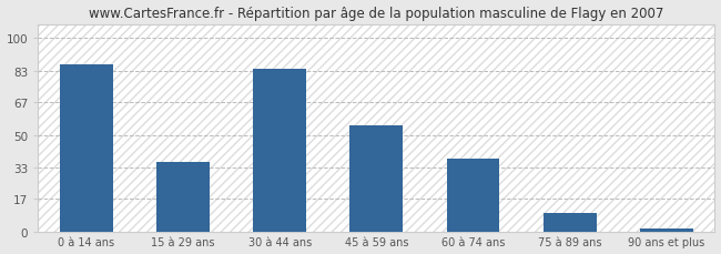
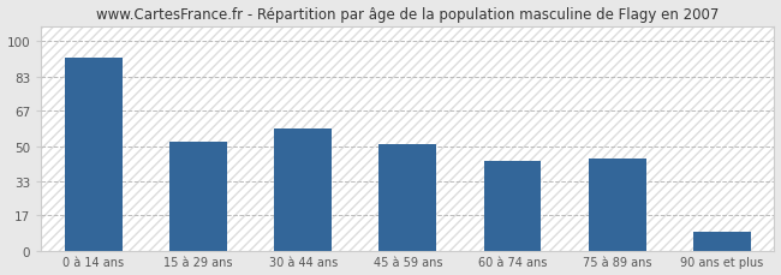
0 à 14 ans: 86 -> 92
15 à 29 ans: 36 -> 52
30 à 44 ans: 84 -> 58
45 à 59 ans: 55 -> 51
60 à 74 ans: 38 -> 43
75 à 89 ans: 10 -> 44
90 ans et plus: 2 -> 9
